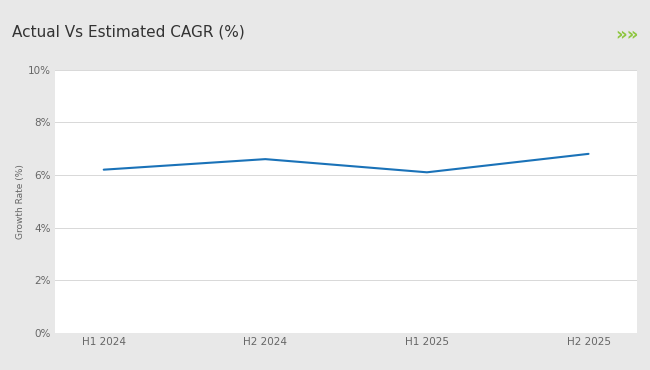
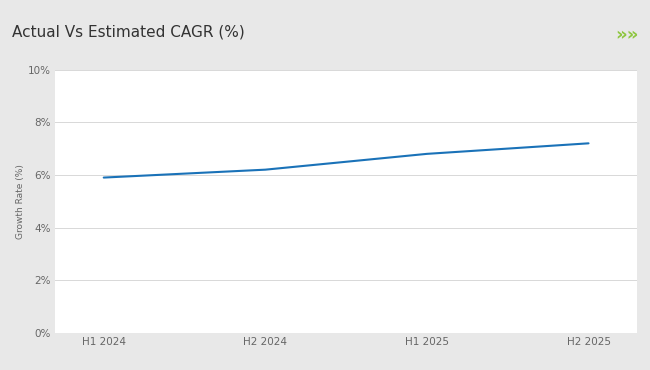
H1 2024: 6.2% -> 5.9%
H2 2024: 6.6% -> 6.2%
H1 2025: 6.1% -> 6.8%
H2 2025: 6.8% -> 7.2%
